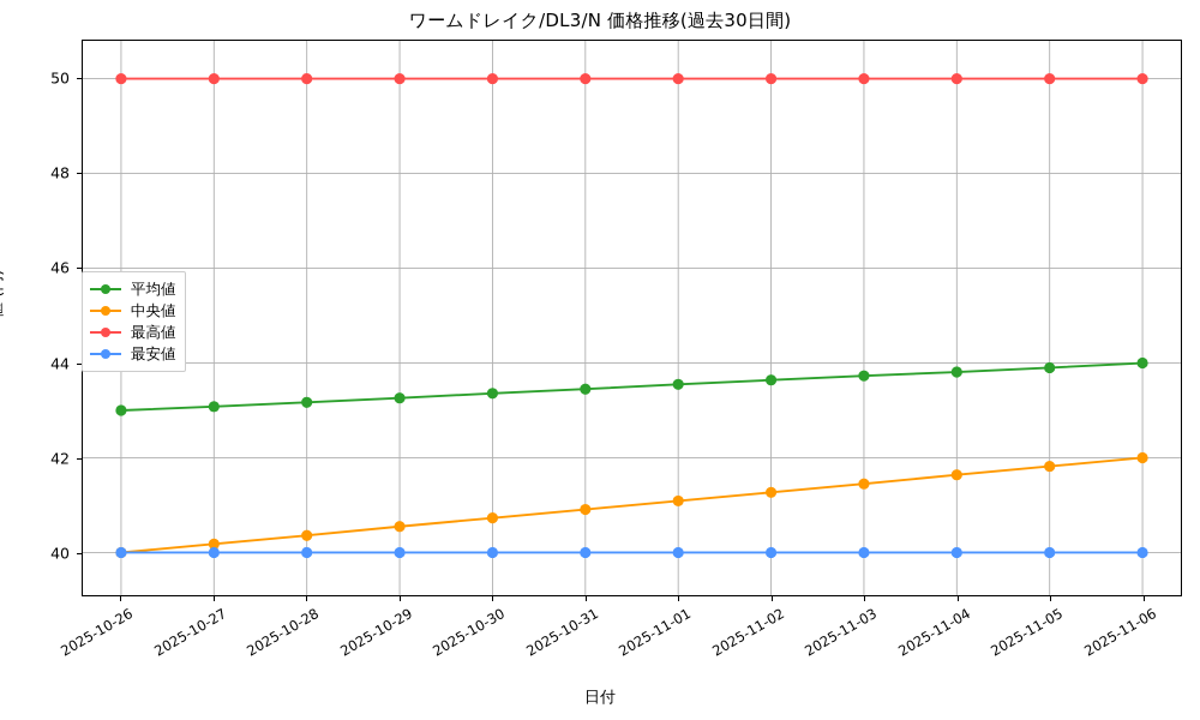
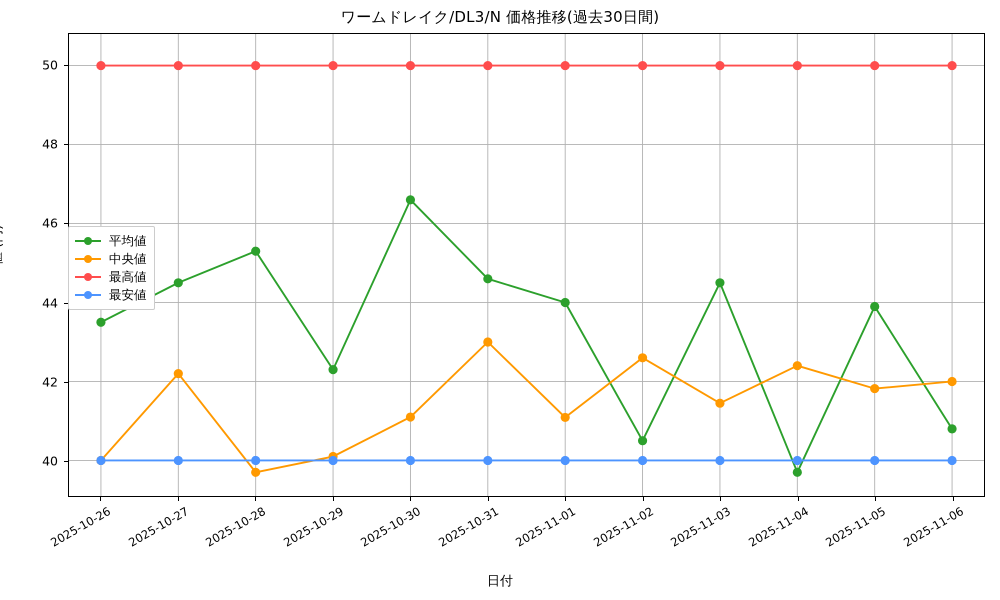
平均値/2025-10-26: 43.0 -> 43.5
平均値/2025-10-27: 43.1 -> 44.5
中央値/2025-10-27: 40.2 -> 42.2
平均値/2025-10-28: 43.2 -> 45.3
中央値/2025-10-28: 40.4 -> 39.7
平均値/2025-10-29: 43.3 -> 42.3
中央値/2025-10-29: 40.5 -> 40.1
平均値/2025-10-30: 43.4 -> 46.6
中央値/2025-10-30: 40.7 -> 41.1
平均値/2025-10-31: 43.5 -> 44.6
中央値/2025-10-31: 40.9 -> 43.0
平均値/2025-11-01: 43.5 -> 44.0
平均値/2025-11-02: 43.6 -> 40.5
中央値/2025-11-02: 41.3 -> 42.6
平均値/2025-11-03: 43.7 -> 44.5
平均値/2025-11-04: 43.8 -> 39.7
中央値/2025-11-04: 41.6 -> 42.4
平均値/2025-11-06: 44.0 -> 40.8
